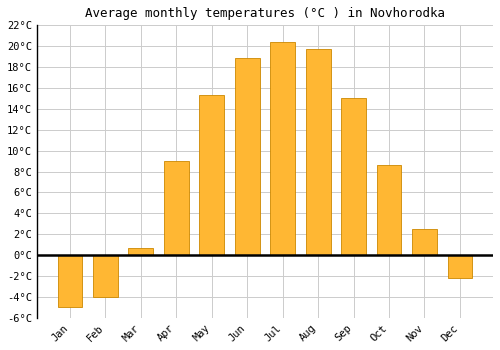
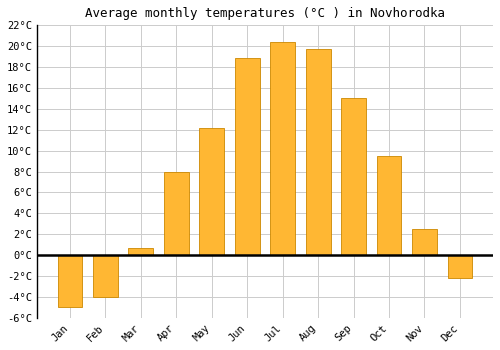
Apr: 9.0°C -> 8.0°C
May: 15.3°C -> 12.2°C
Oct: 8.6°C -> 9.5°C
